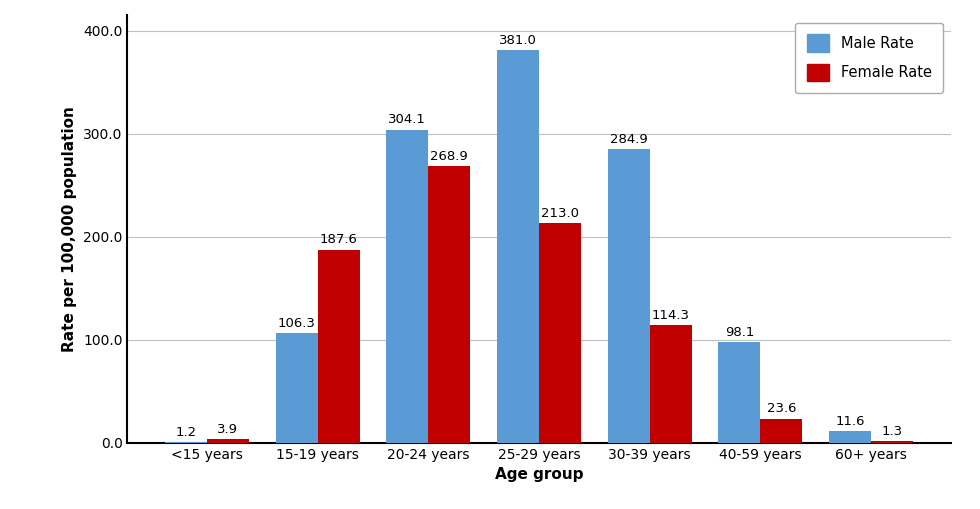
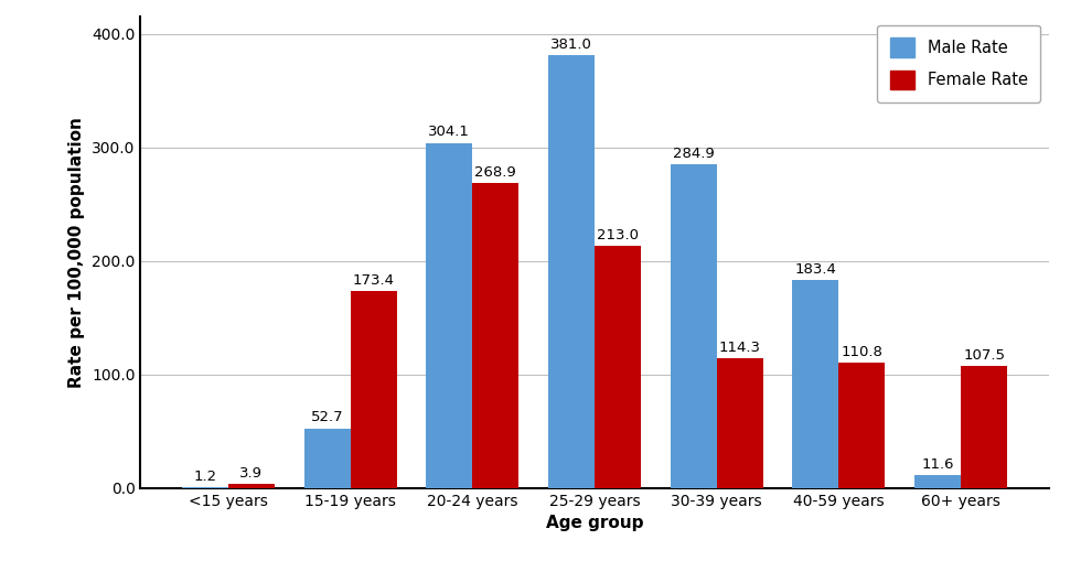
Male Rate/15-19 years: 106.3 -> 52.7
Female Rate/15-19 years: 187.6 -> 173.4
Male Rate/40-59 years: 98.1 -> 183.4
Female Rate/40-59 years: 23.6 -> 110.8
Female Rate/60+ years: 1.3 -> 107.5
